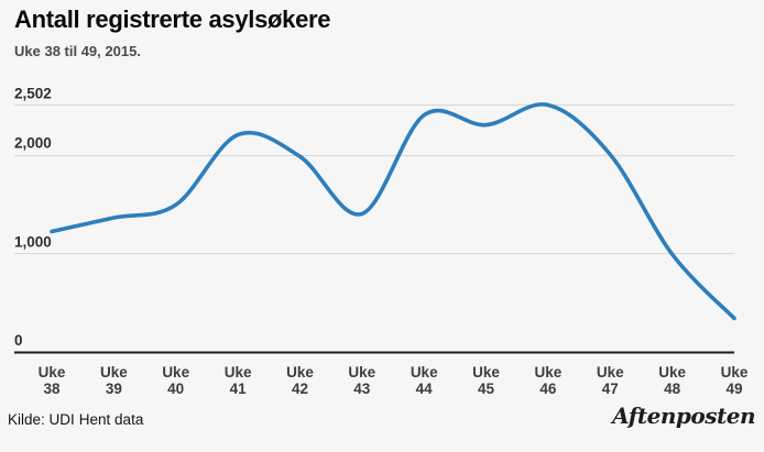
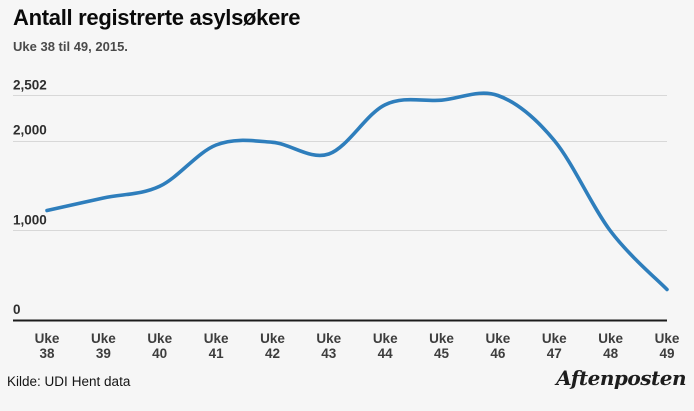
Uke 41: 2200 -> 2000
Uke 43: 1400 -> 1800
Uke 45: 2300 -> 2400
